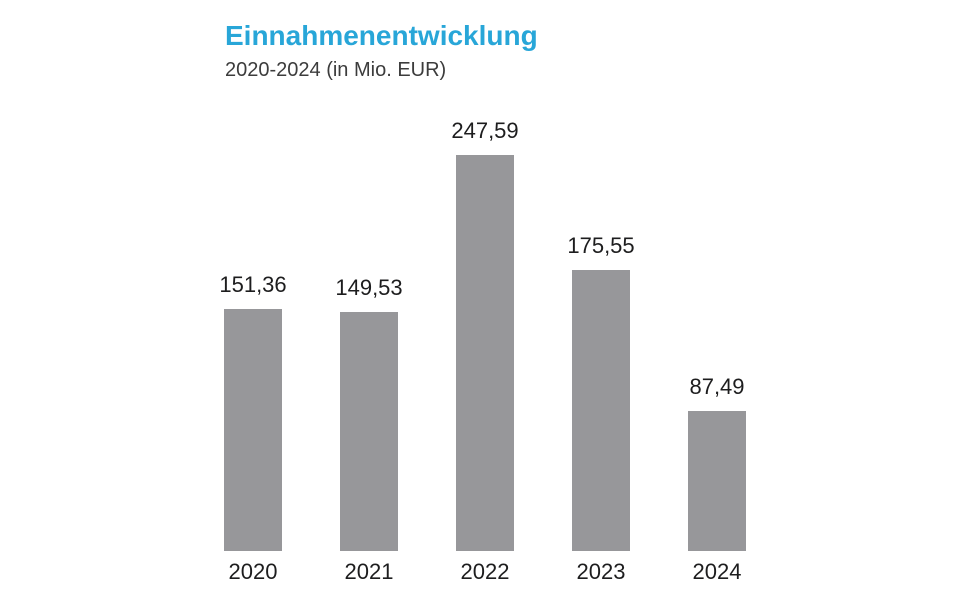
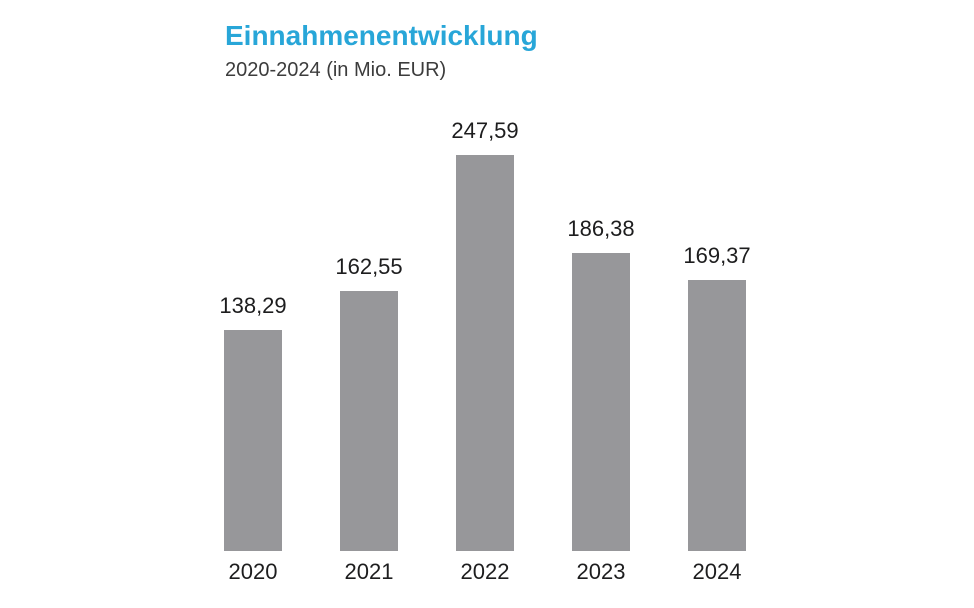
2020: 151,36 -> 138,29
2021: 149,53 -> 162,55
2023: 175,55 -> 186,38
2024: 87,49 -> 169,37
